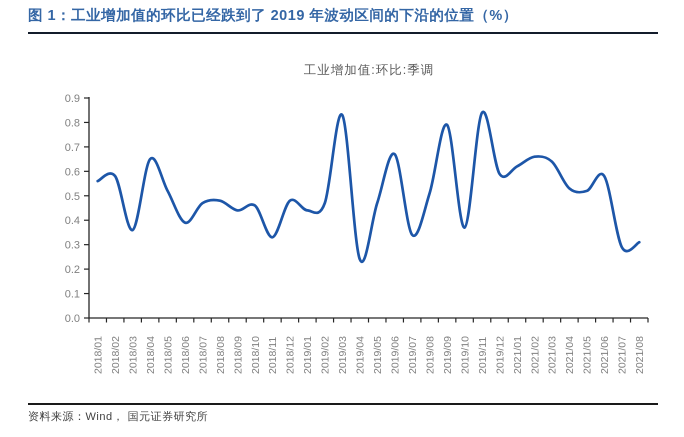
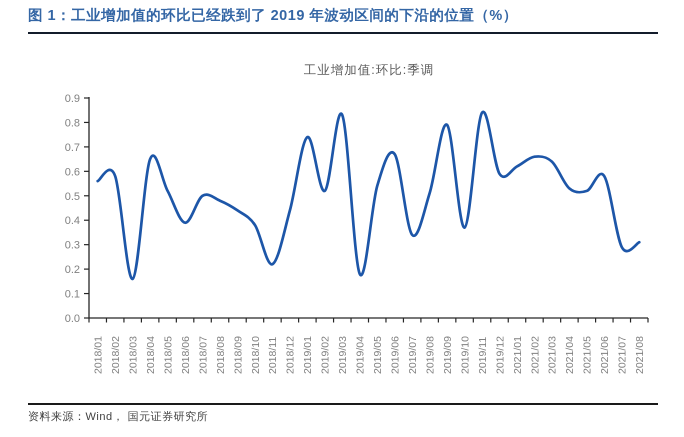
2018/03: 0.36 -> 0.16
2018/07: 0.47 -> 0.50
2018/10: 0.46 -> 0.38
2018/11: 0.33 -> 0.22
2018/12: 0.48 -> 0.44
2019/01: 0.44 -> 0.74
2019/02: 0.47 -> 0.52
2019/04: 0.24 -> 0.18
2019/05: 0.47 -> 0.54
